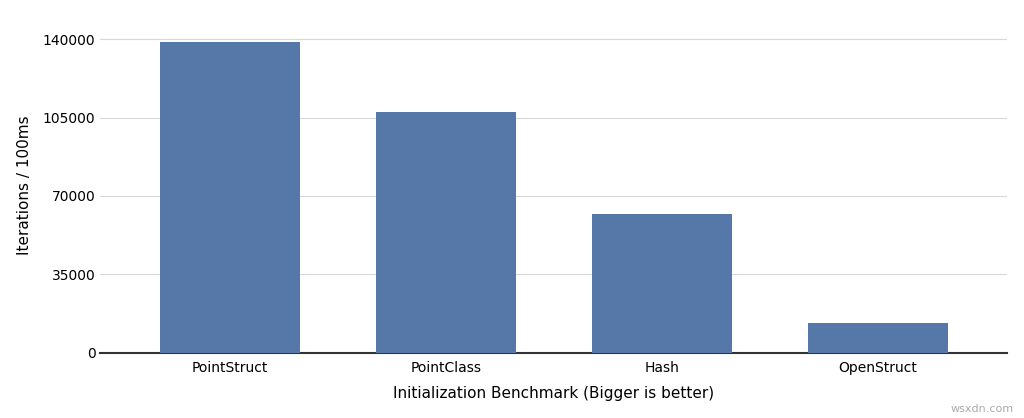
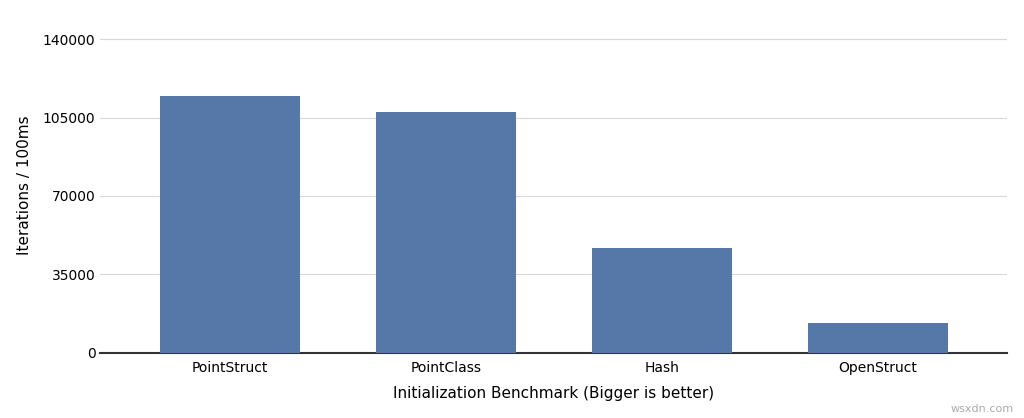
PointStruct: 138500 -> 114500
Hash: 62000 -> 47000
